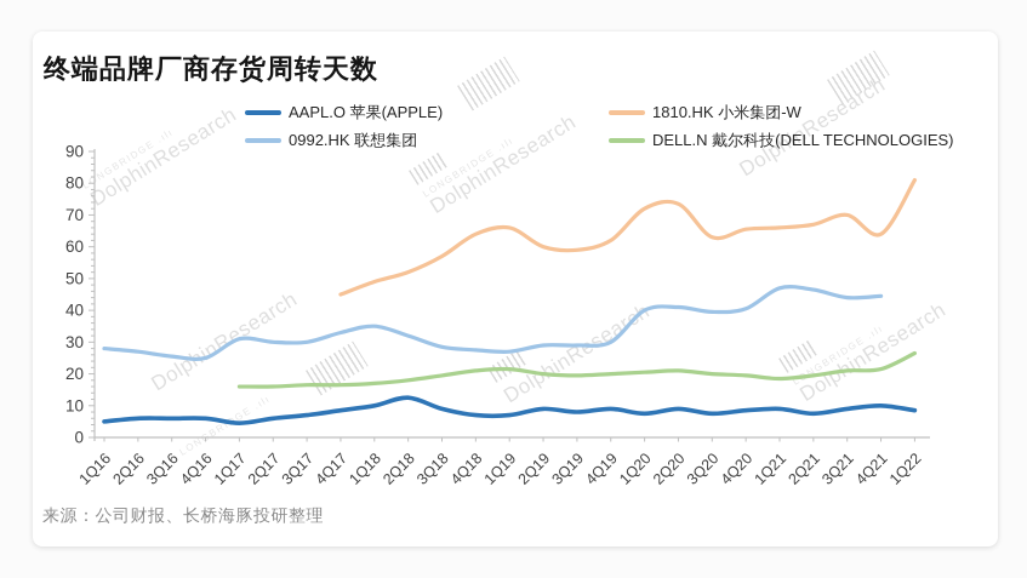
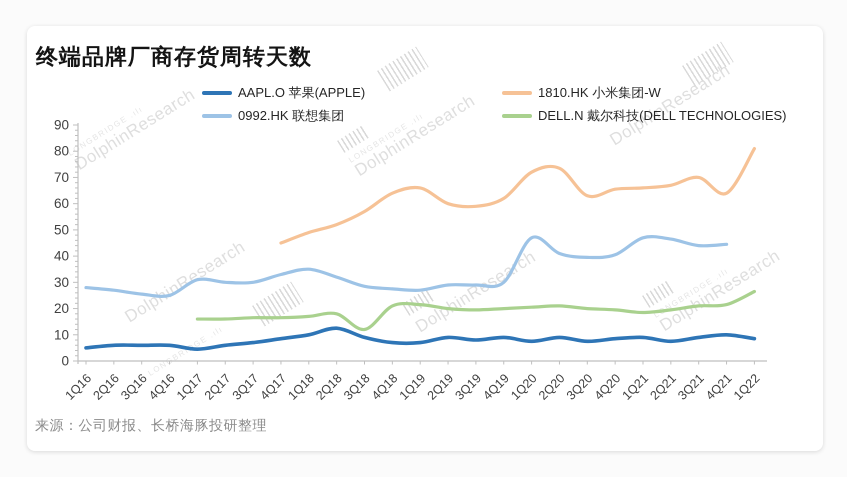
DELL.N 戴尔科技(DELL TECHNOLOGIES)/3Q18: 20 -> 12
0992.HK 联想集团/1Q20: 40 -> 47
